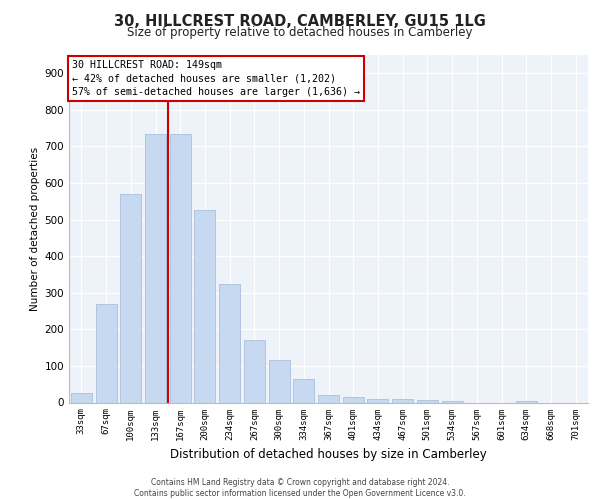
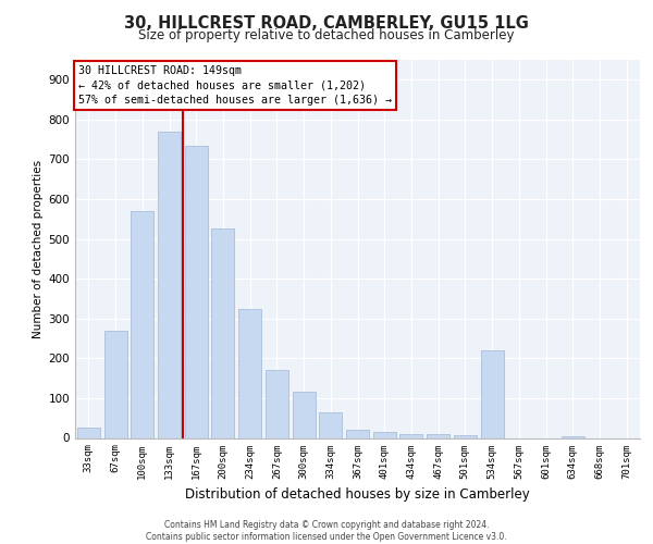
133sqm: 735 -> 770
534sqm: 5 -> 220
